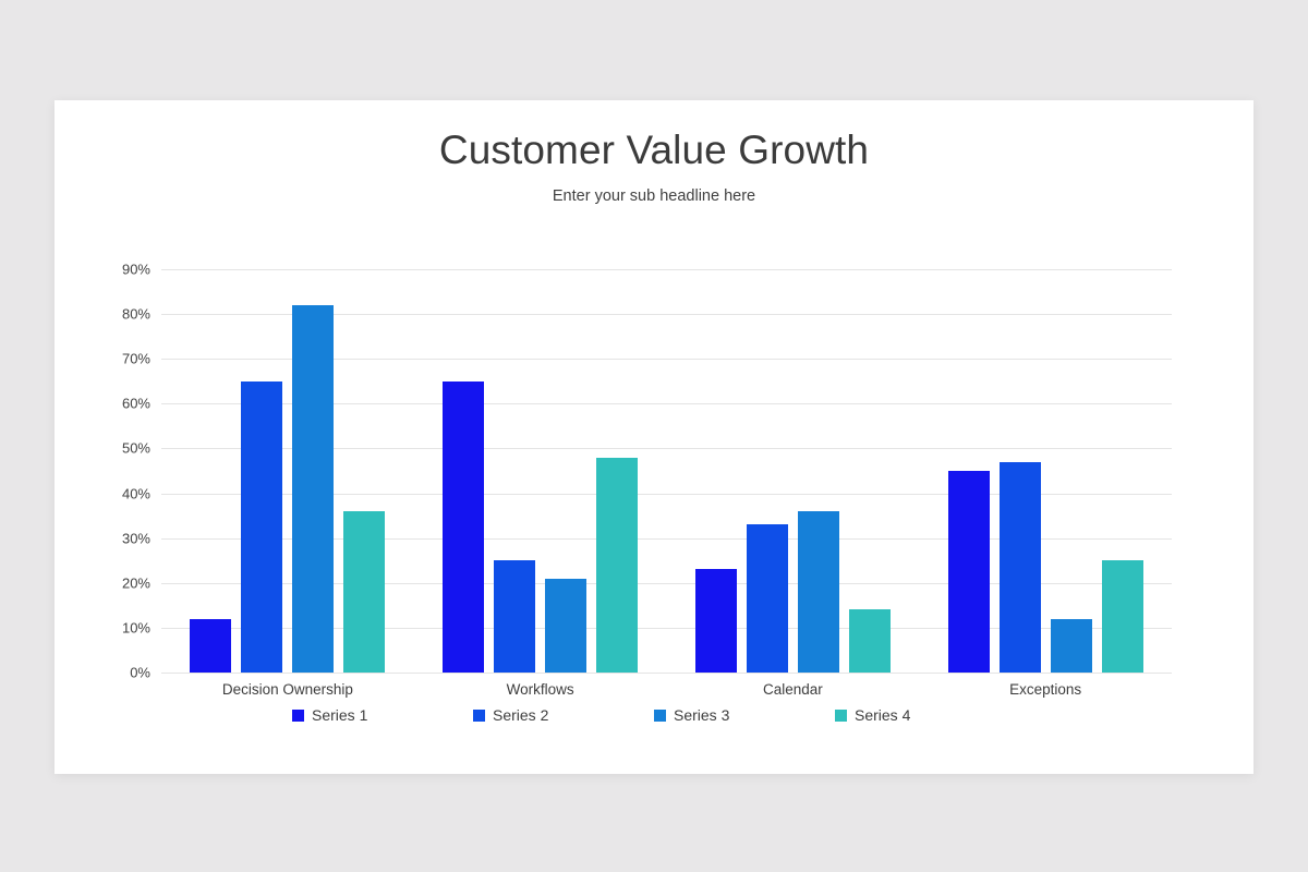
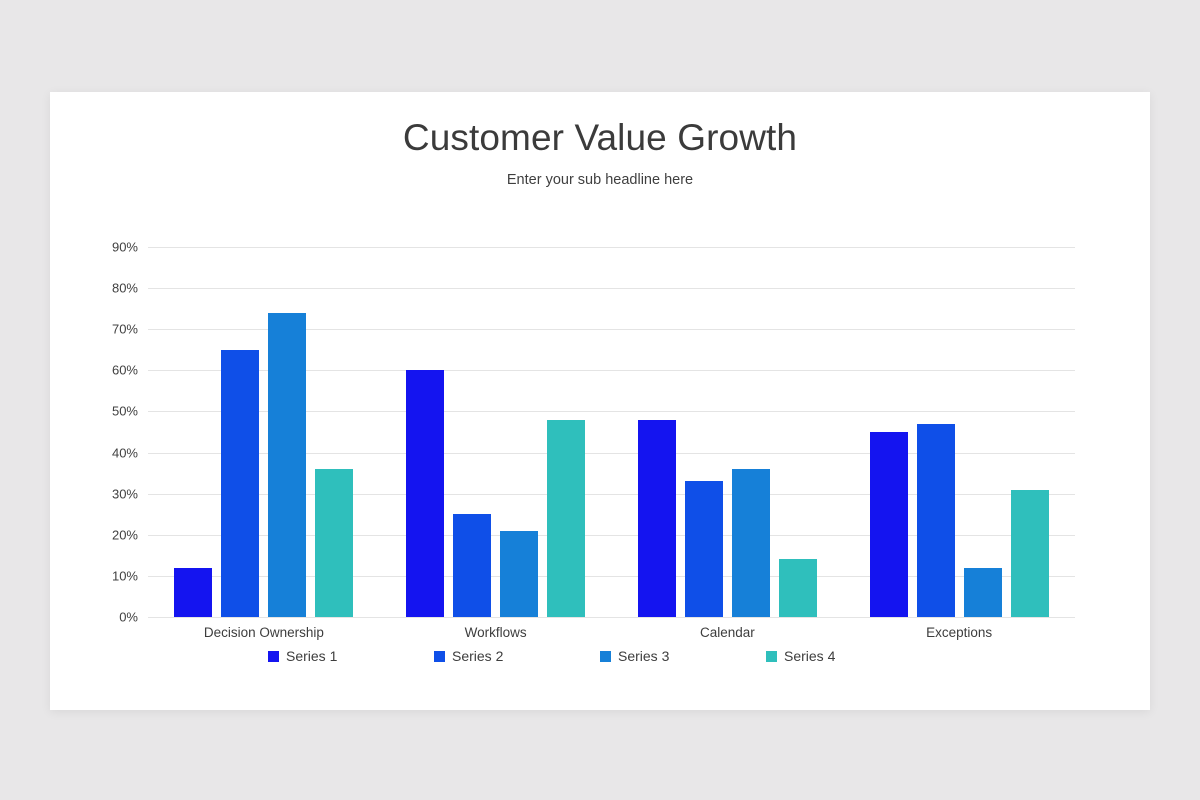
Series 3/Decision Ownership: 82% -> 74%
Series 1/Workflows: 65% -> 60%
Series 1/Calendar: 23% -> 48%
Series 4/Exceptions: 25% -> 31%
